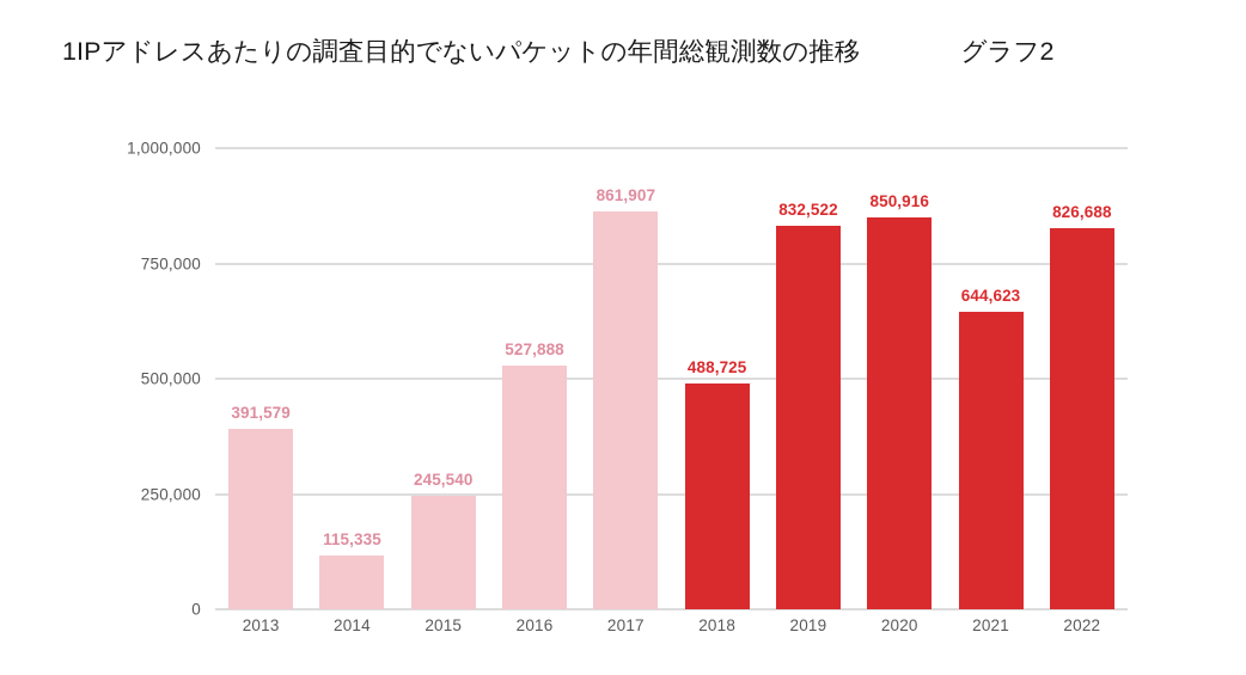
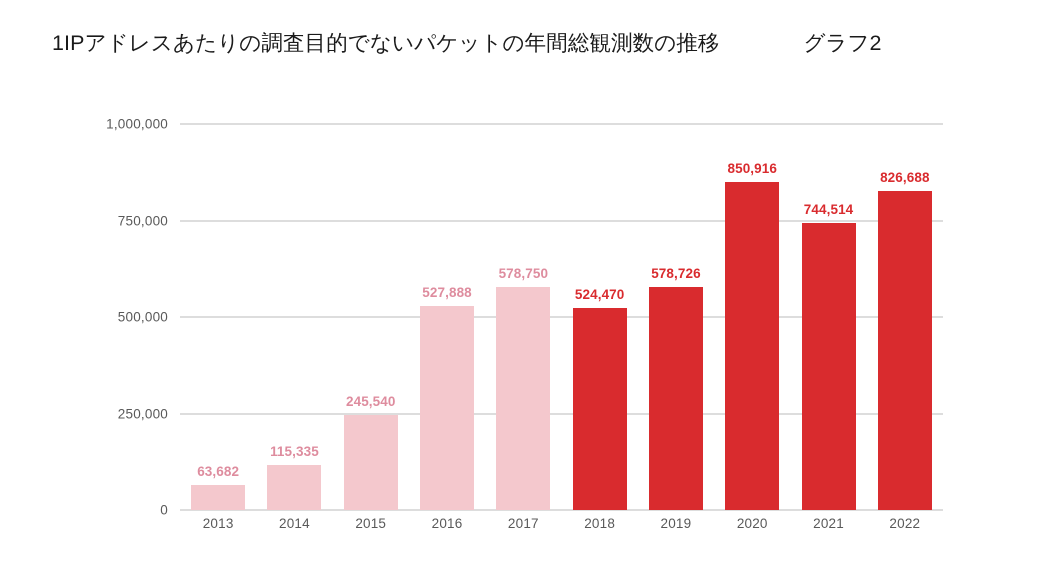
2013: 391,579 -> 63,682
2017: 861,907 -> 578,750
2018: 488,725 -> 524,470
2019: 832,522 -> 578,726
2021: 644,623 -> 744,514
